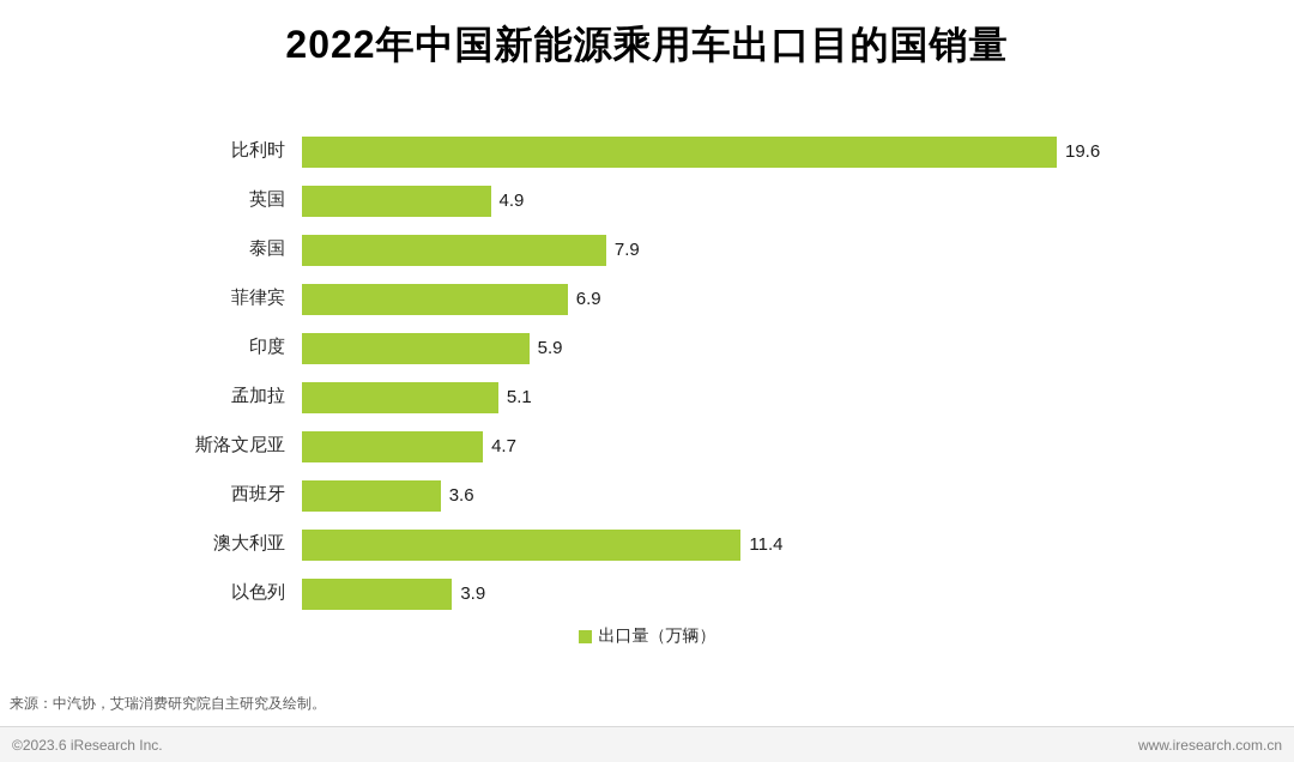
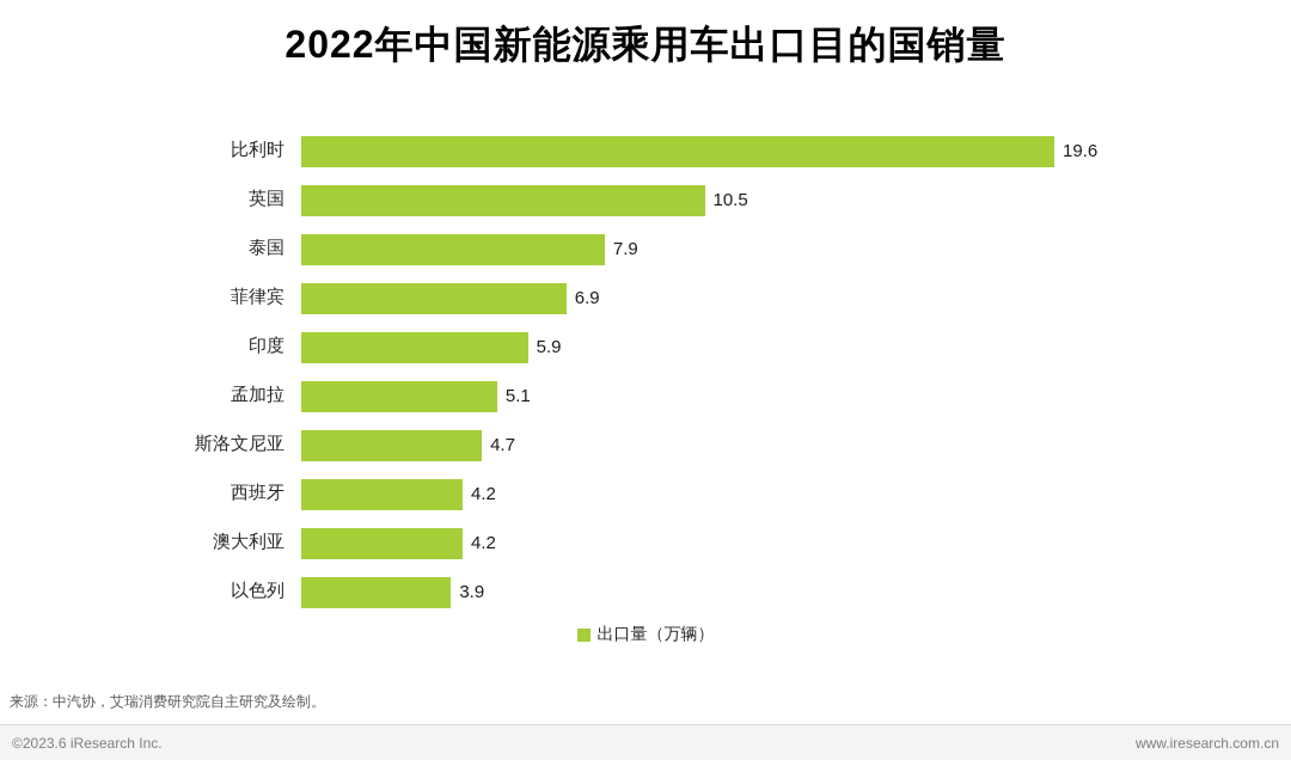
英国: 4.9 -> 10.5
西班牙: 3.6 -> 4.2
澳大利亚: 11.4 -> 4.2
